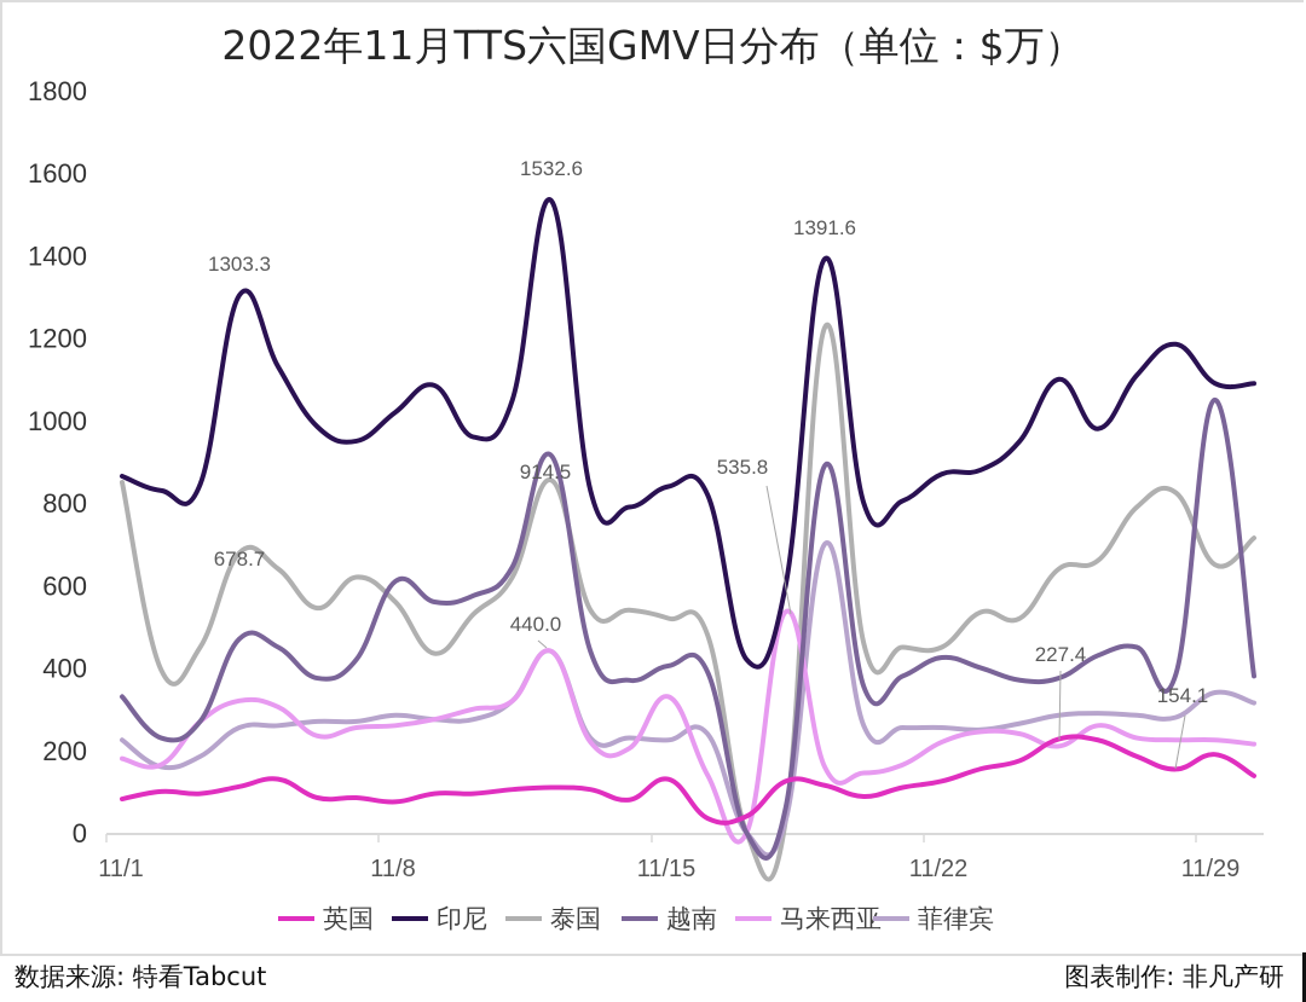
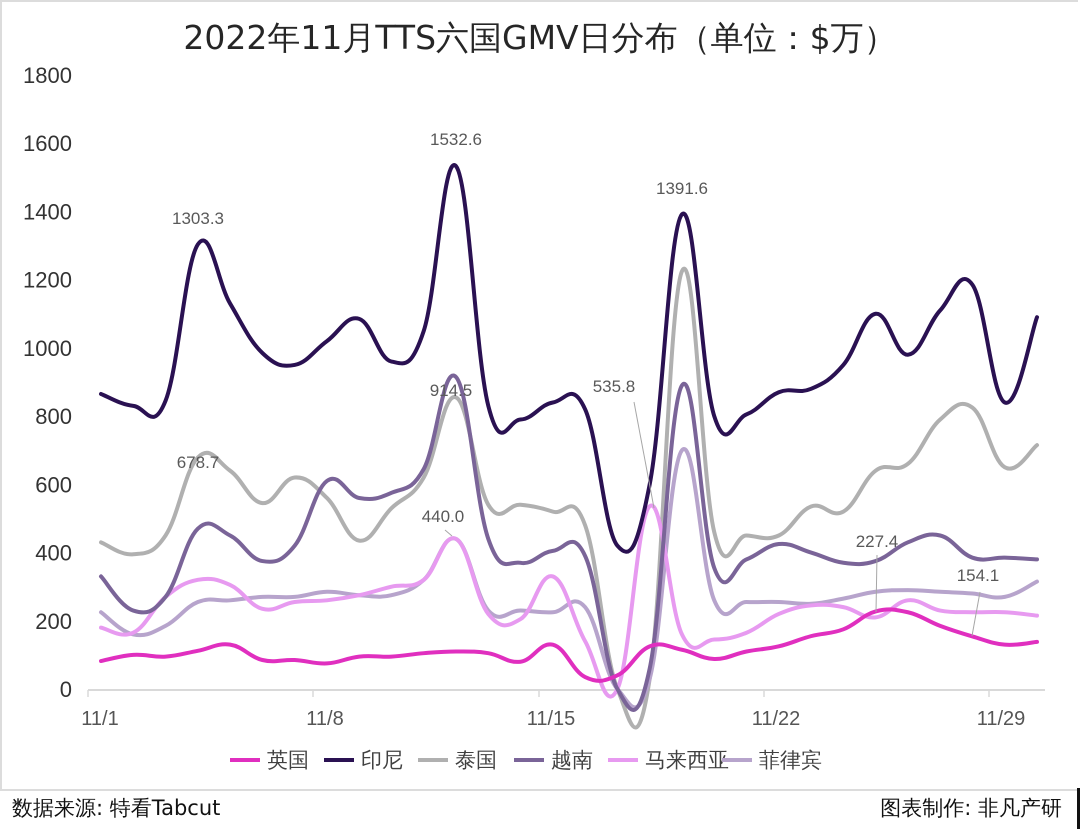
泰国/11/1: 850 -> 430
英国/11/29: 190 -> 130
印尼/11/29: 1090 -> 840
越南/11/29: 1050 -> 380
菲律宾/11/29: 340 -> 270
